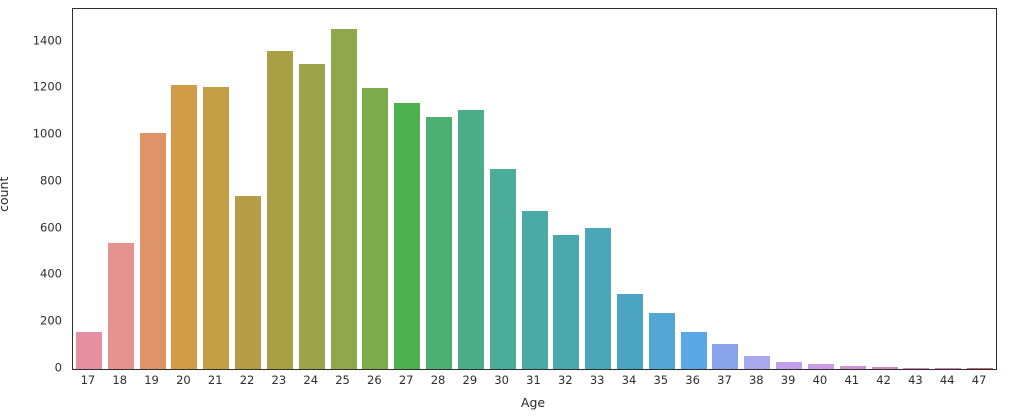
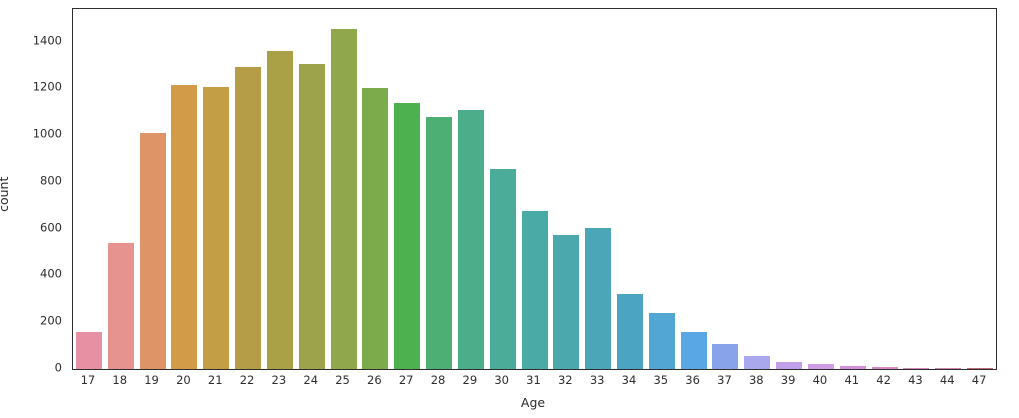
22: 740 -> 1290
